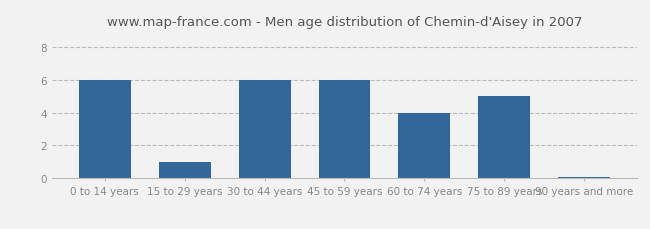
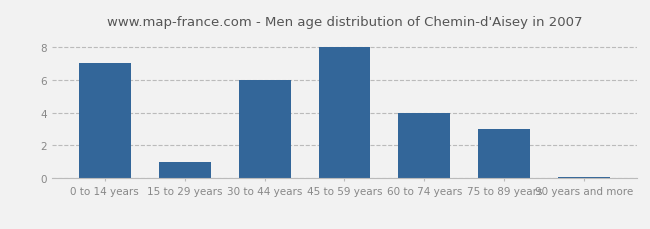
0 to 14 years: 6.0 -> 7.0
45 to 59 years: 6.0 -> 8.0
75 to 89 years: 5.0 -> 3.0
